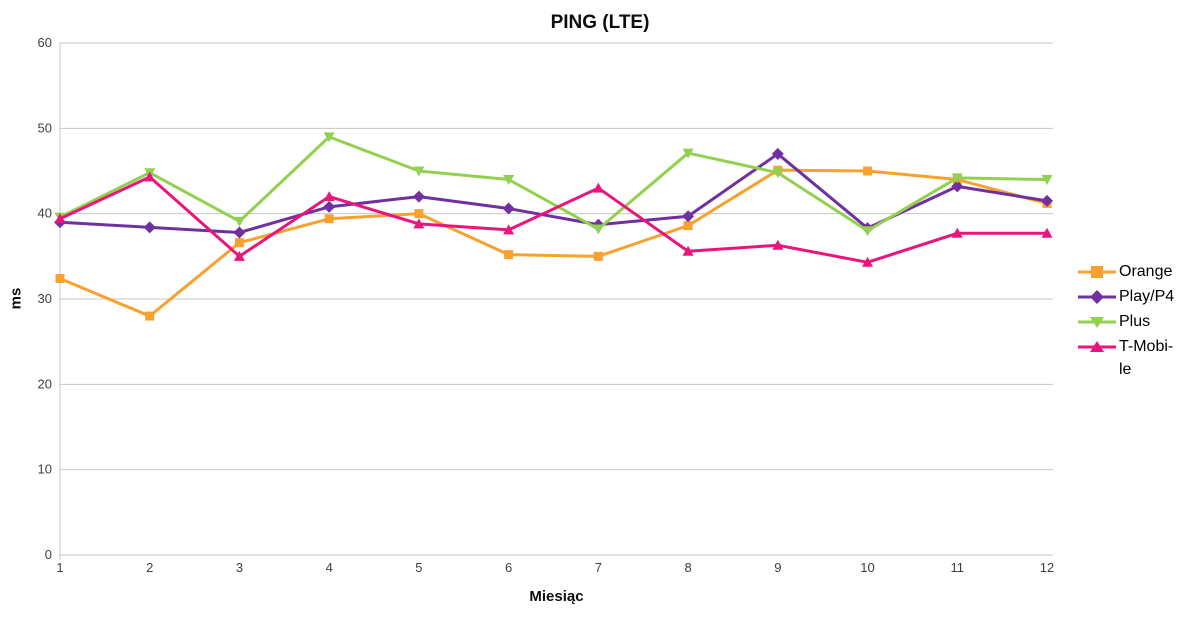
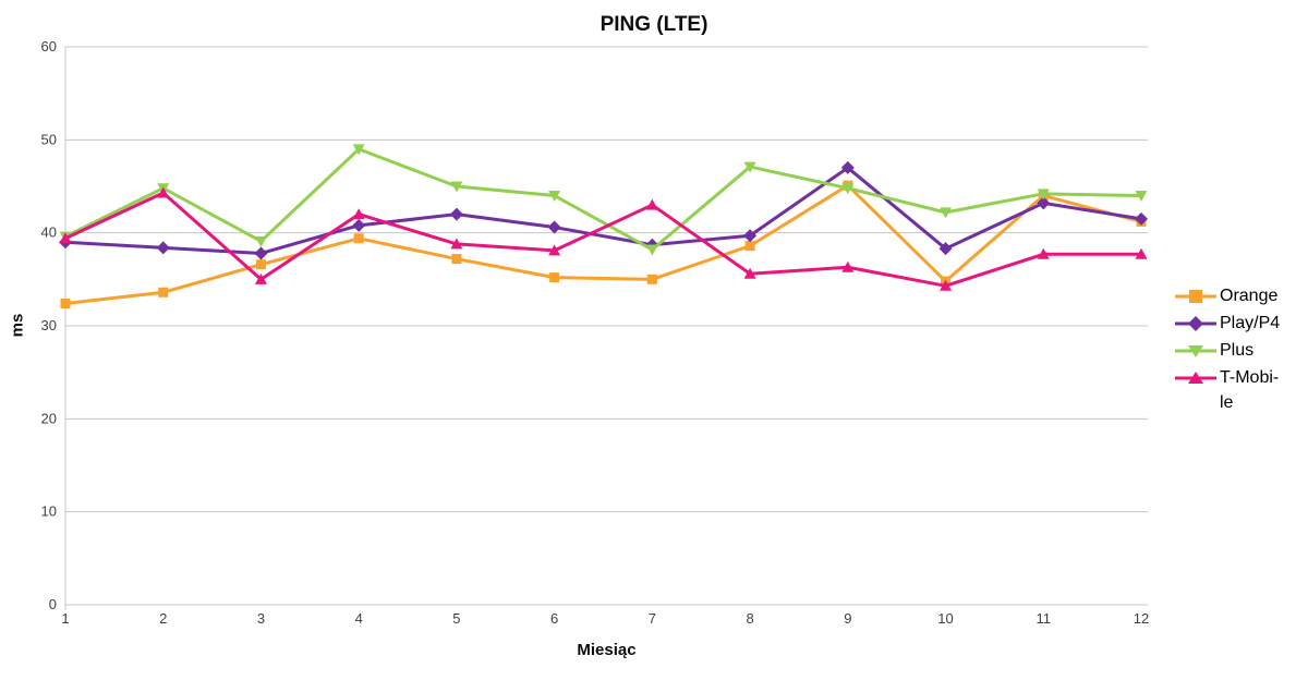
Orange/2: 28 -> 34
Orange/5: 40 -> 37
Orange/10: 45 -> 35
Plus/10: 38 -> 42
